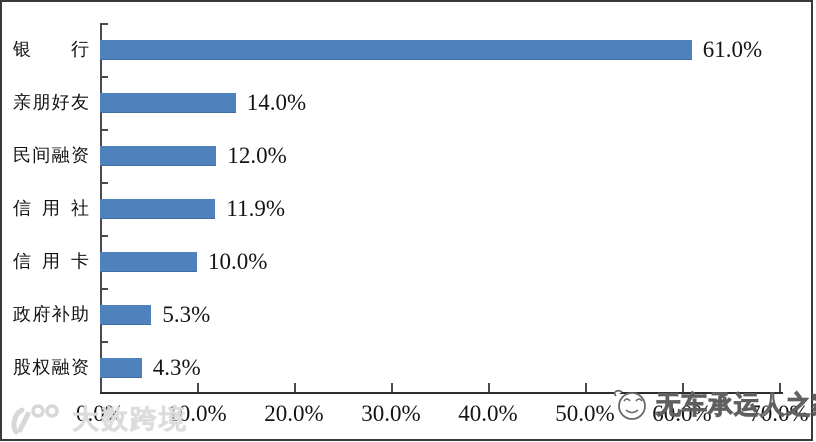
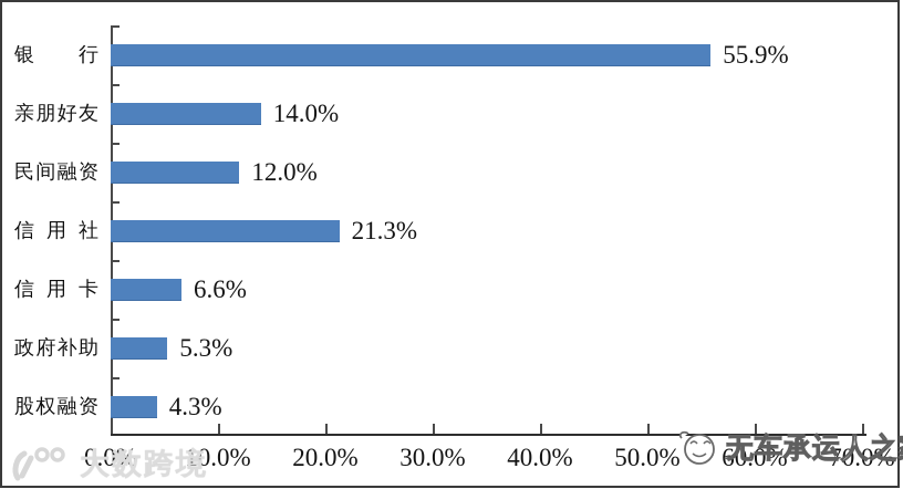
银行: 61.0% -> 55.9%
信用社: 11.9% -> 21.3%
信用卡: 10.0% -> 6.6%
